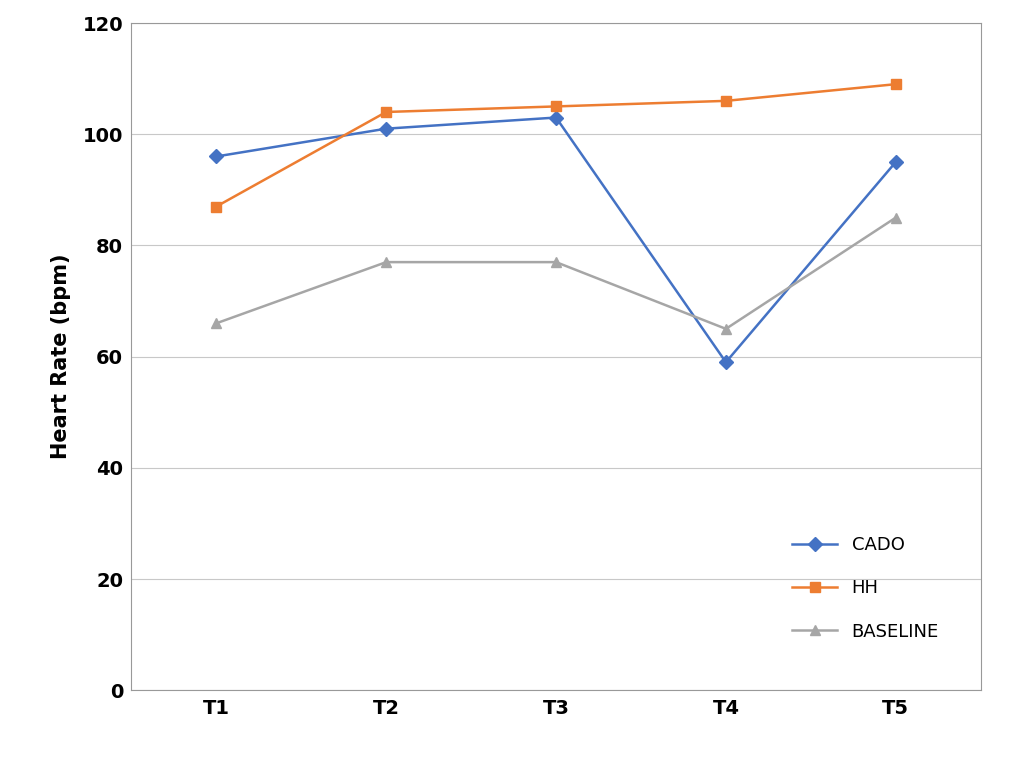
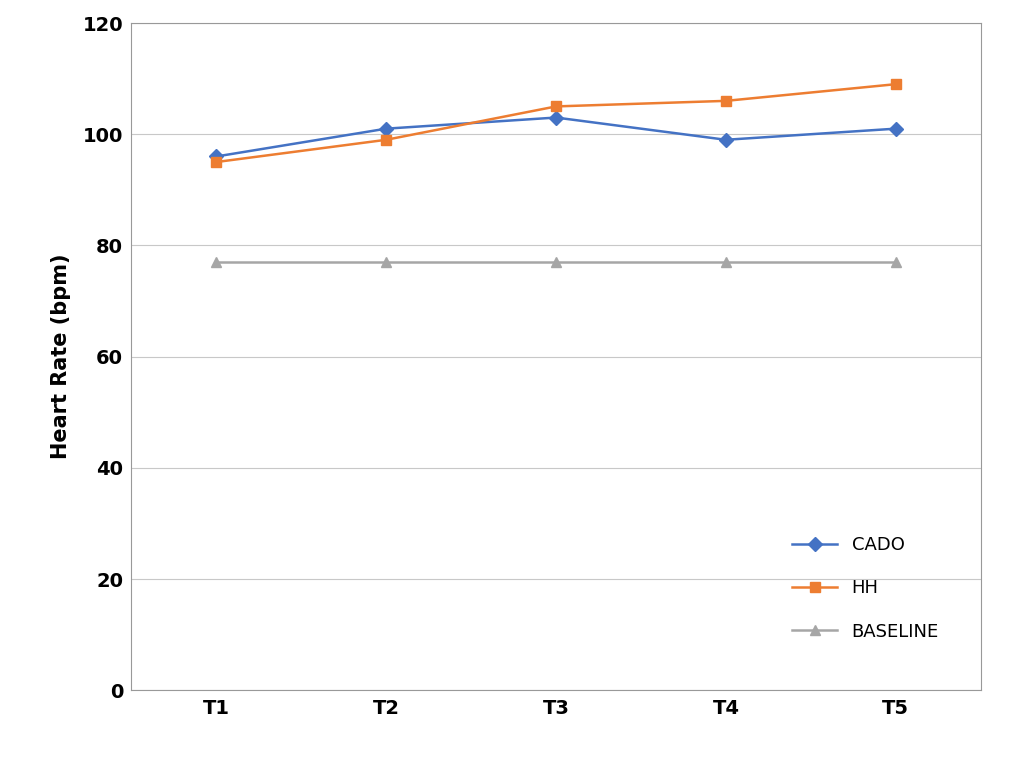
HH/T1: 87 -> 95
BASELINE/T1: 66 -> 77
HH/T2: 104 -> 99
CADO/T4: 59 -> 99
BASELINE/T4: 65 -> 77
CADO/T5: 95 -> 101
BASELINE/T5: 85 -> 77
